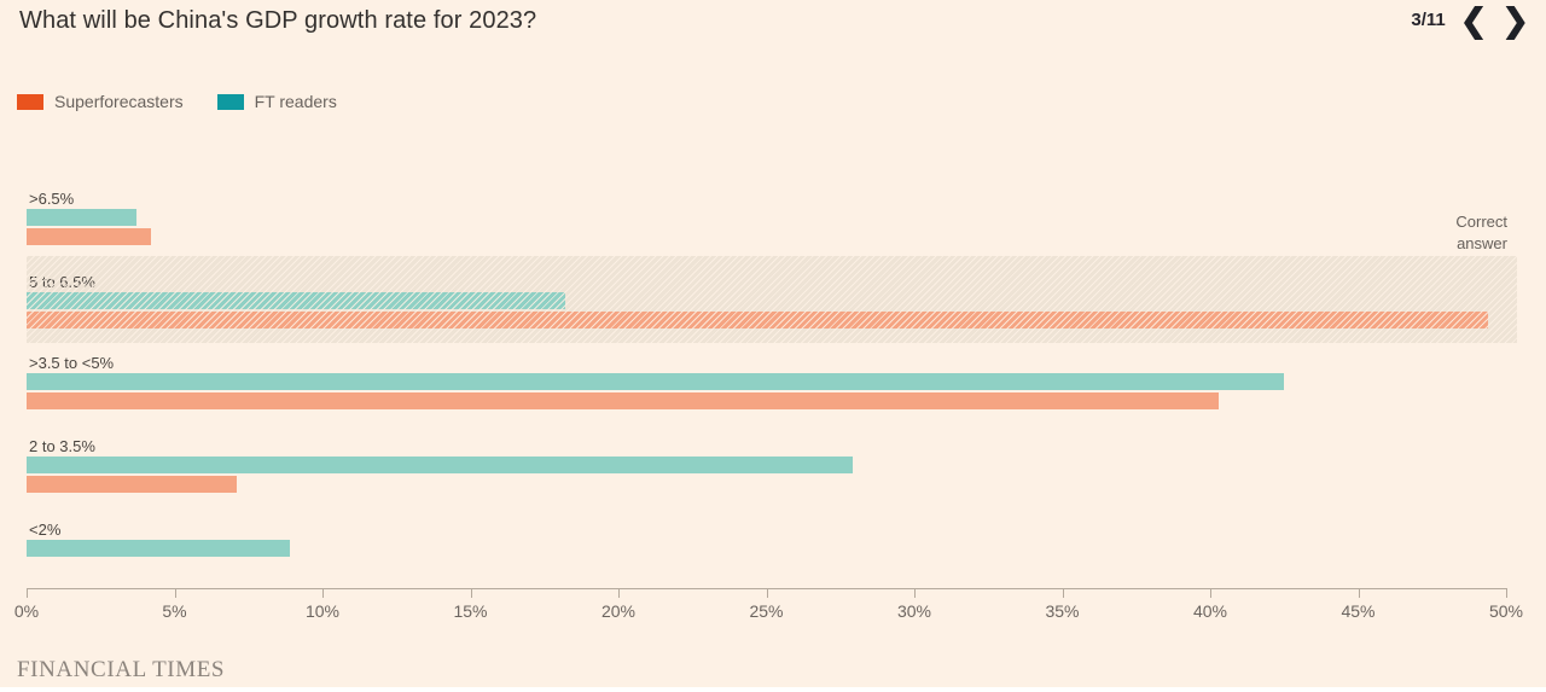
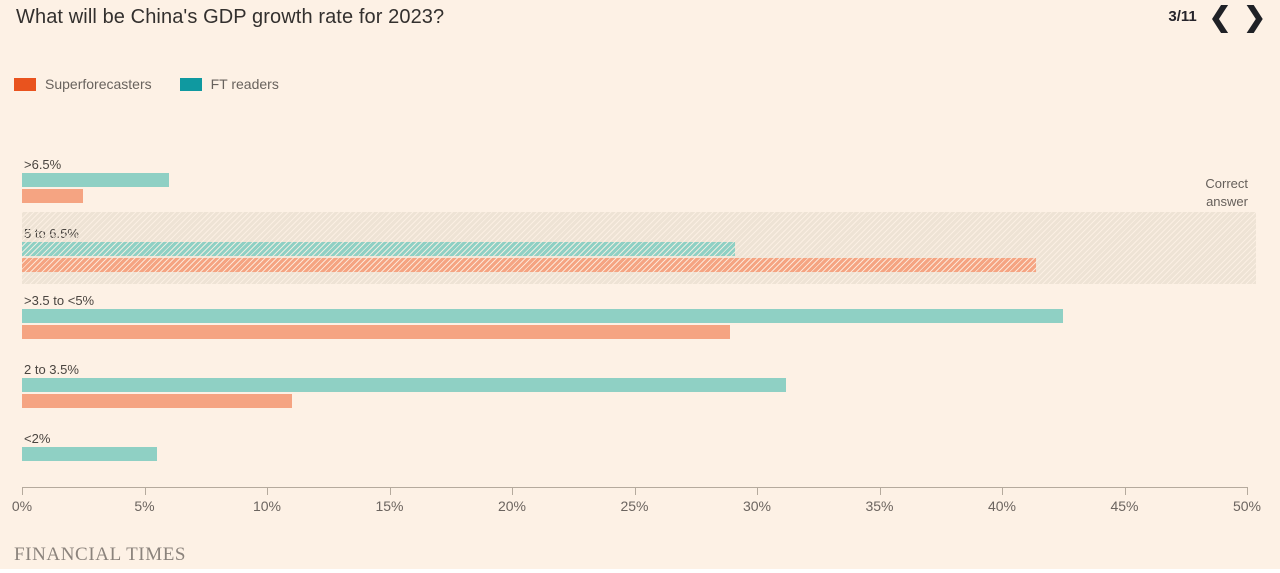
Superforecasters/>6.5%: 4.2% -> 2.5%
FT readers/>6.5%: 3.7% -> 6.0%
Superforecasters/5 to 6.5%: 49.4% -> 41.4%
FT readers/5 to 6.5%: 18.2% -> 29.1%
Superforecasters/>3.5 to <5%: 40.3% -> 28.9%
Superforecasters/2 to 3.5%: 7.1% -> 11.0%
FT readers/2 to 3.5%: 27.9% -> 31.2%
FT readers/<2%: 8.9% -> 5.5%
